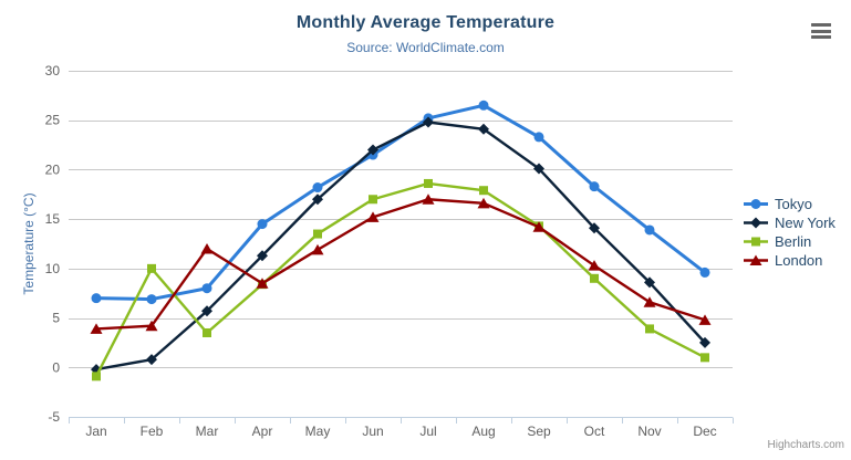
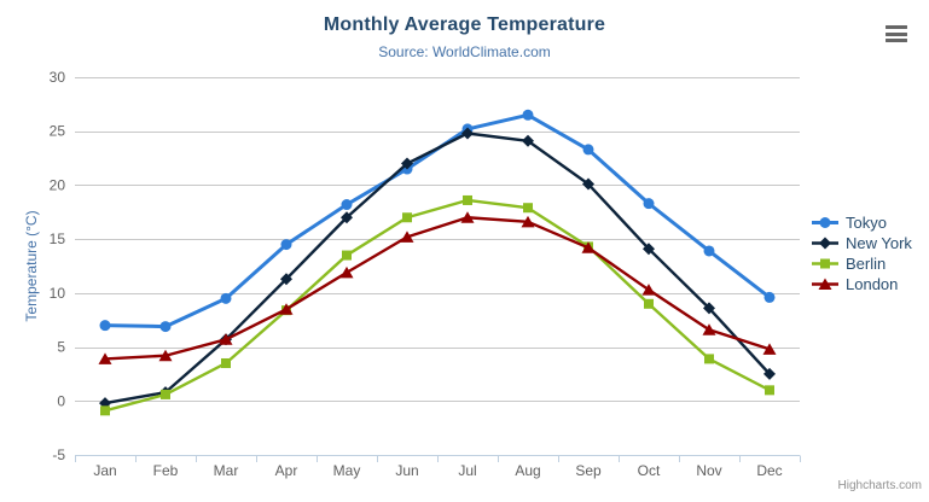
Berlin/Feb: 10 -> 1
Tokyo/Mar: 8 -> 10
London/Mar: 12 -> 6
